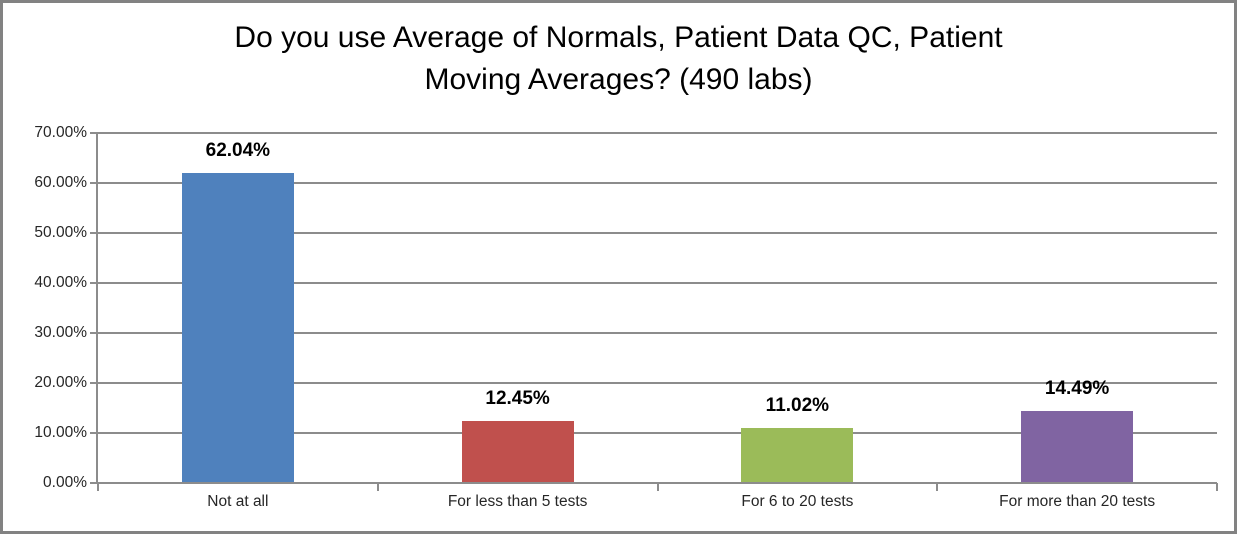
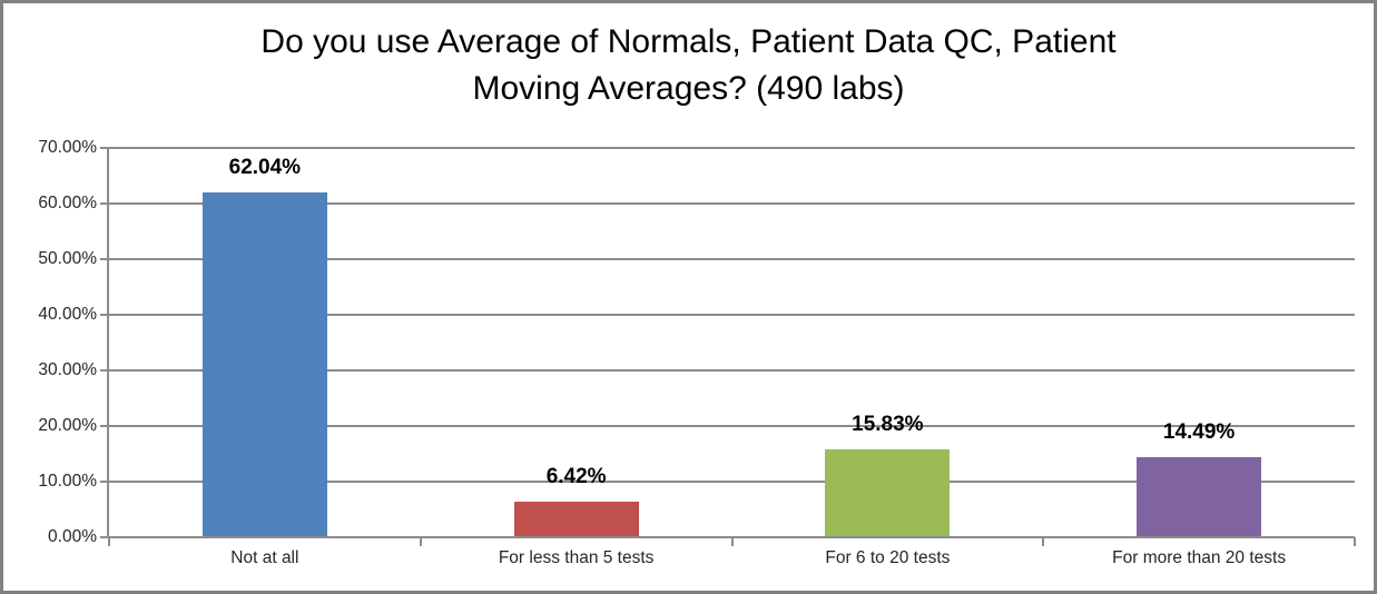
For less than 5 tests: 12.45% -> 6.42%
For 6 to 20 tests: 11.02% -> 15.83%
